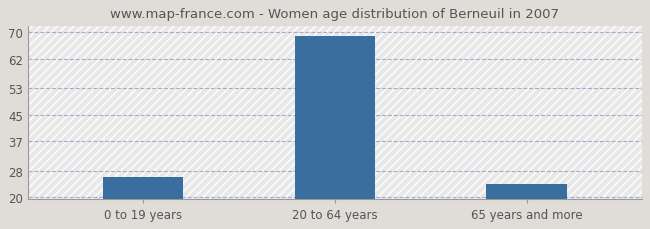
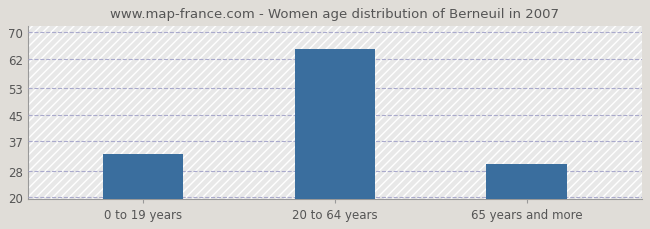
0 to 19 years: 26 -> 33
20 to 64 years: 69 -> 65
65 years and more: 24 -> 30
